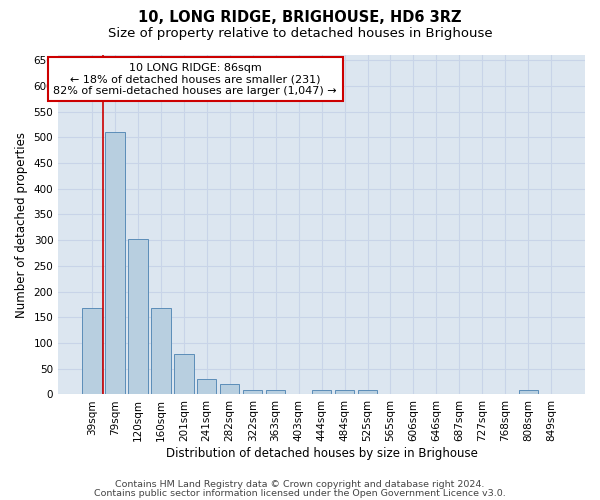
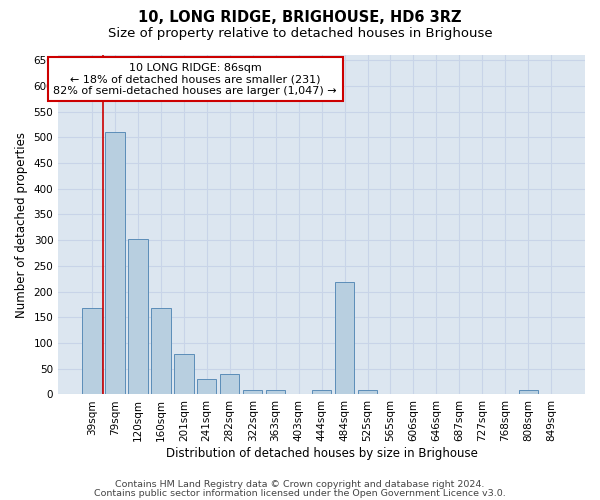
282sqm: 20 -> 40
484sqm: 8 -> 218
